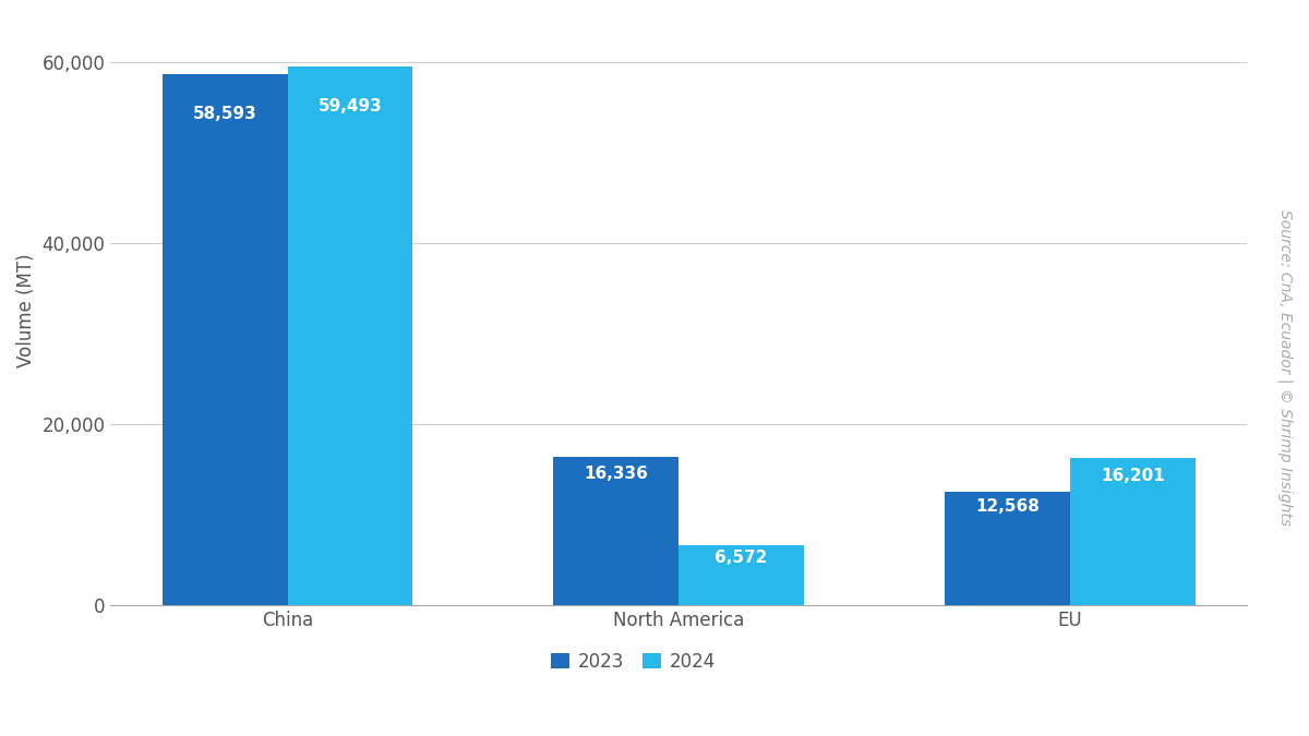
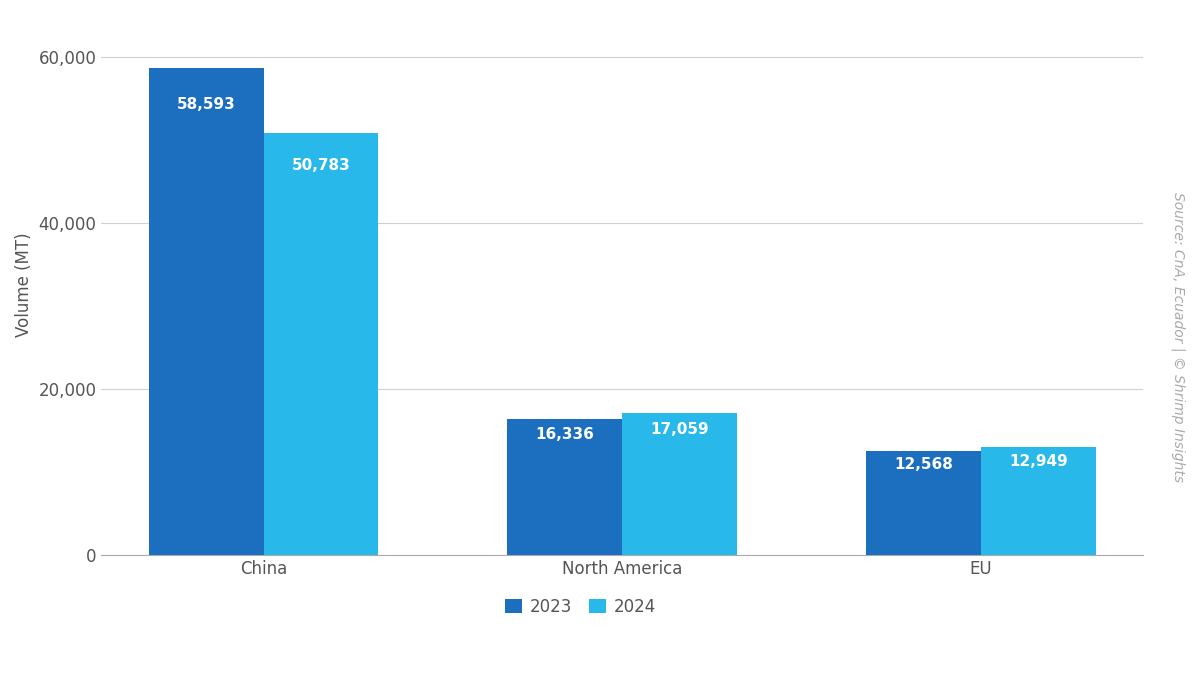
2024/China: 59,493 -> 50,783
2024/North America: 6,572 -> 17,059
2024/EU: 16,201 -> 12,949
